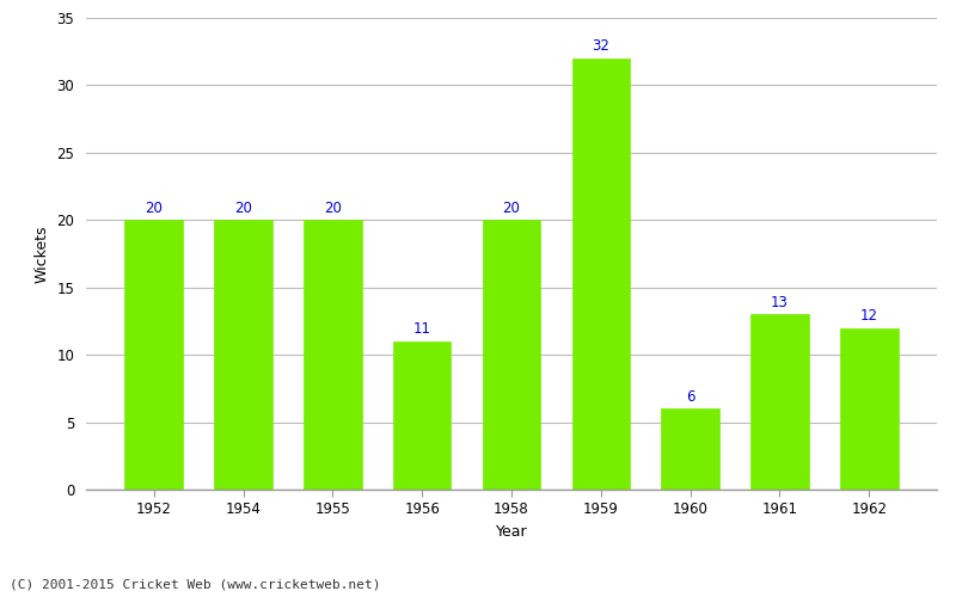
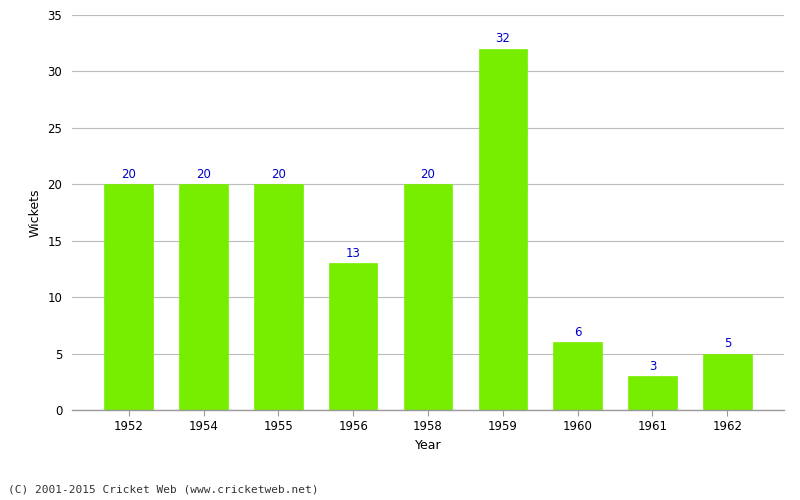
1956: 11 -> 13
1961: 13 -> 3
1962: 12 -> 5
